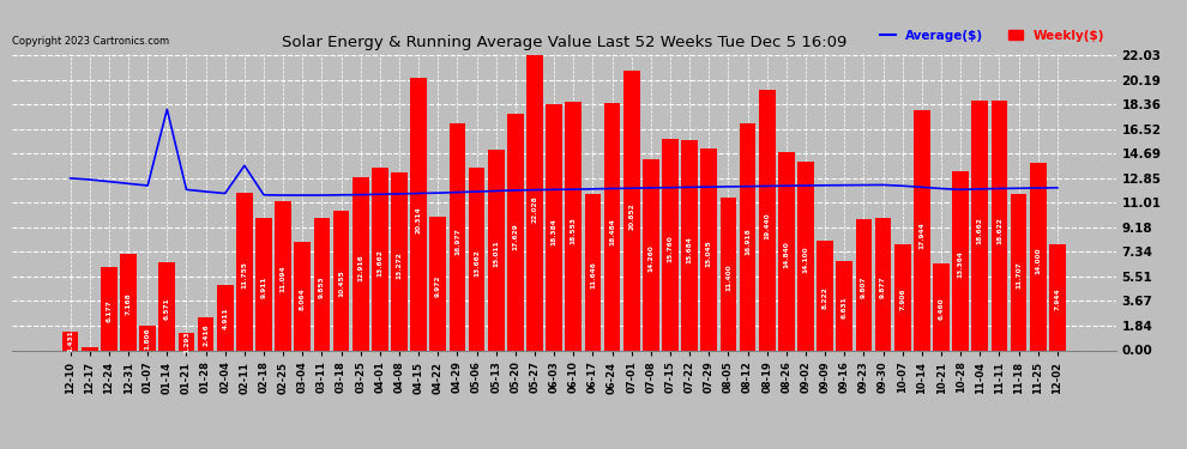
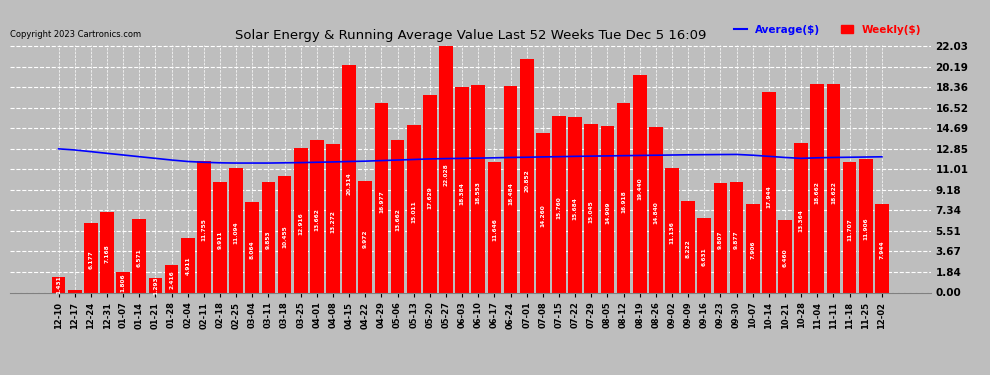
Average($)/01-14: 18.0 -> 12.2
Average($)/02-11: 13.8 -> 11.7
Weekly($)/08-05: 11.4 -> 14.9
Weekly($)/09-02: 14.1 -> 11.1
Weekly($)/11-25: 14.0 -> 11.9
